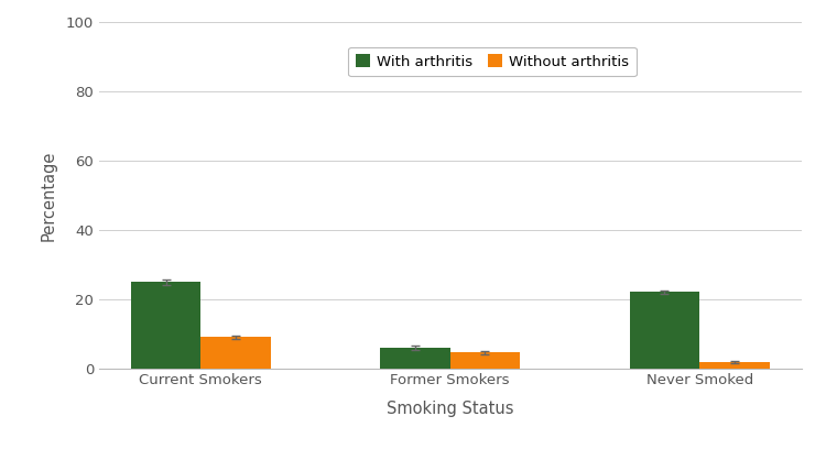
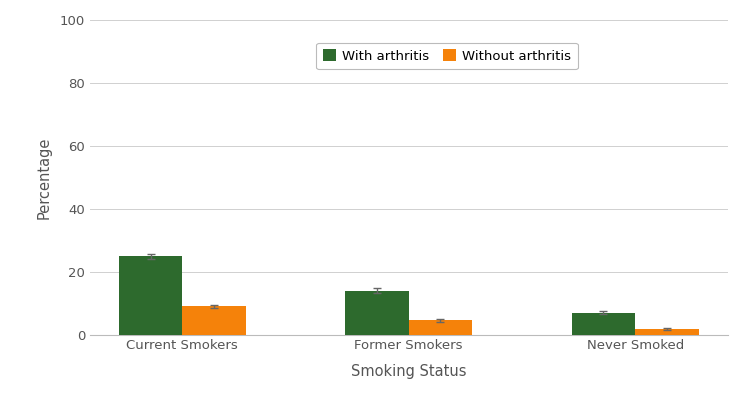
With arthritis/Former Smokers: 6 -> 14
With arthritis/Never Smoked: 22 -> 7
